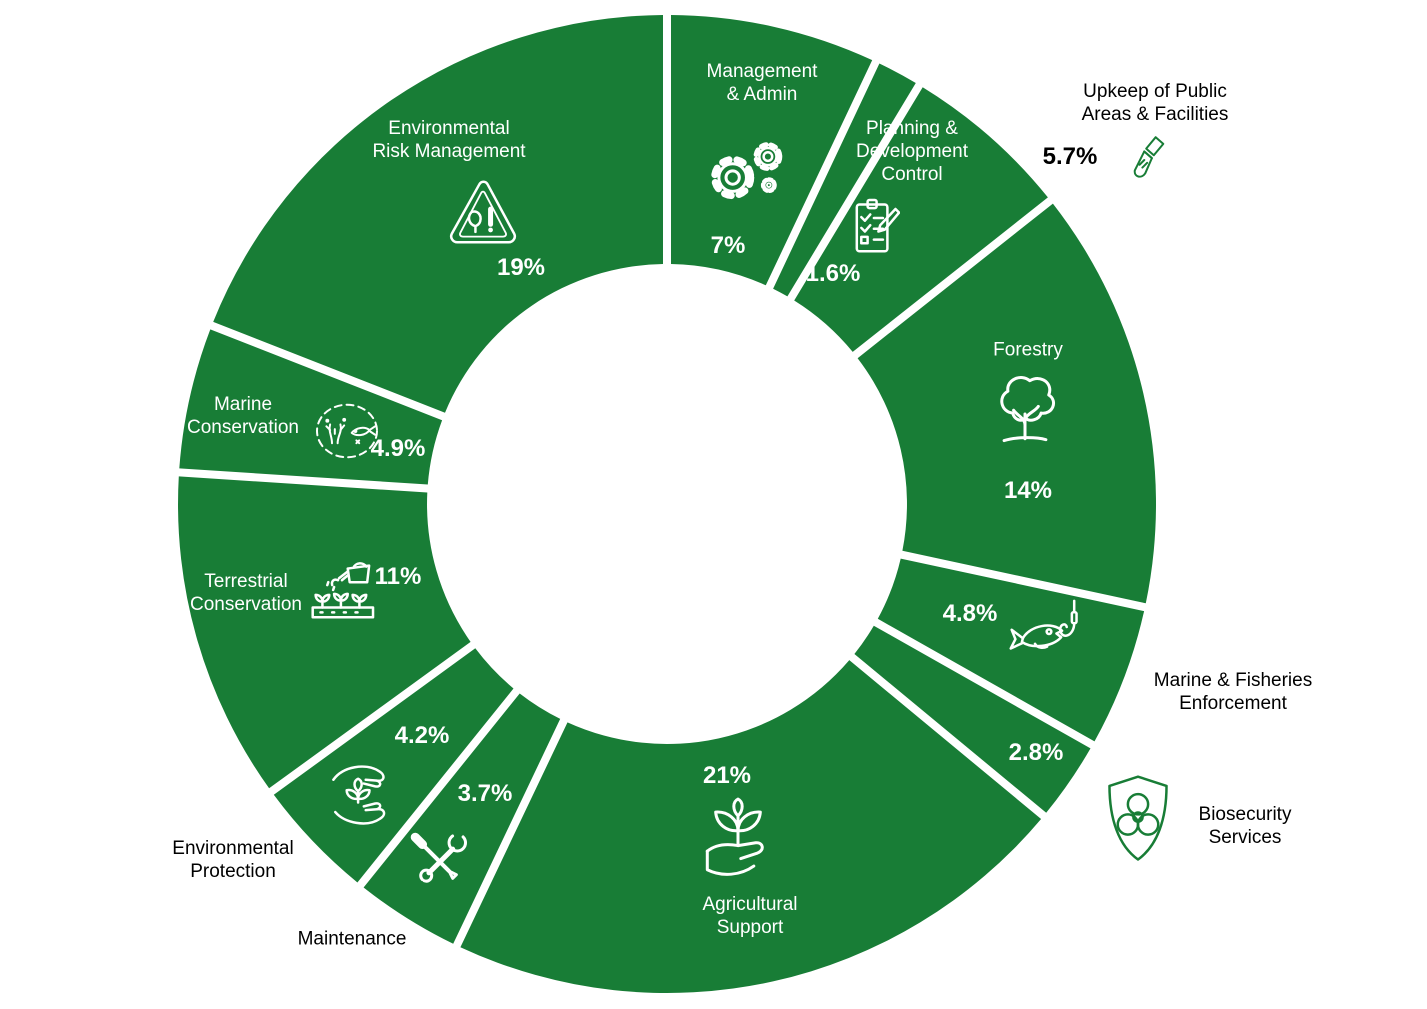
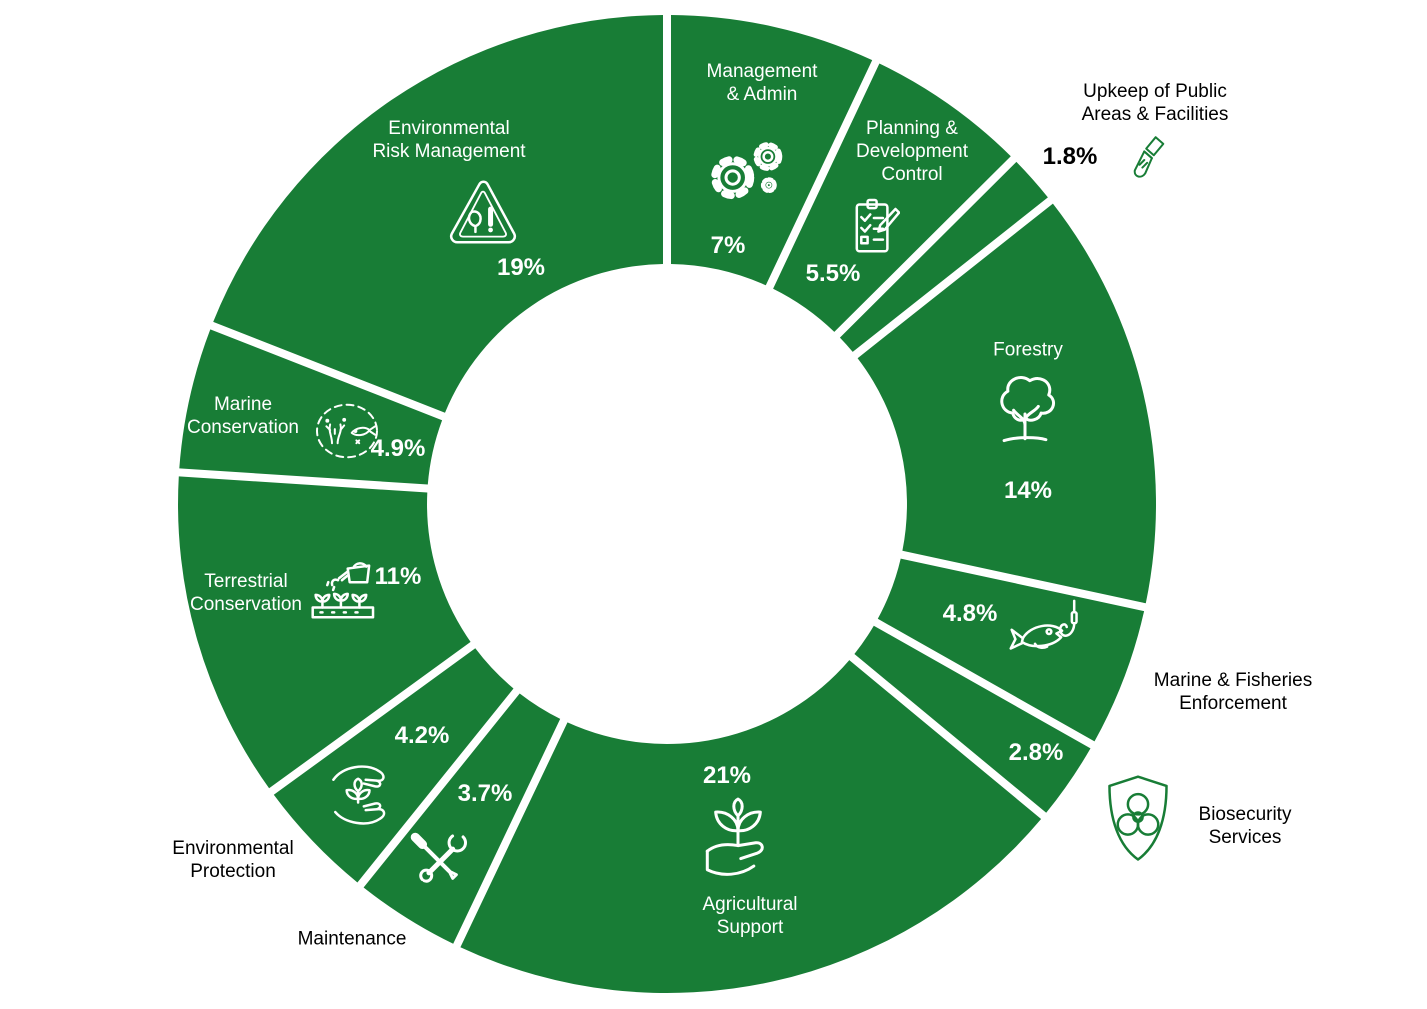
Planning & Development Control: 1.6% -> 5.5%
Upkeep of Public Areas & Facilities: 5.7% -> 1.8%
